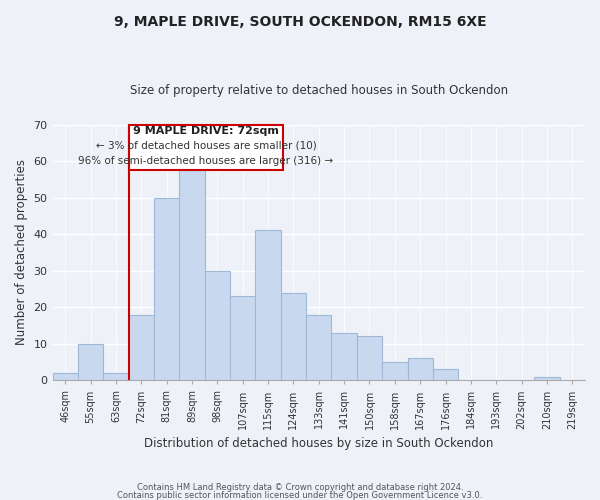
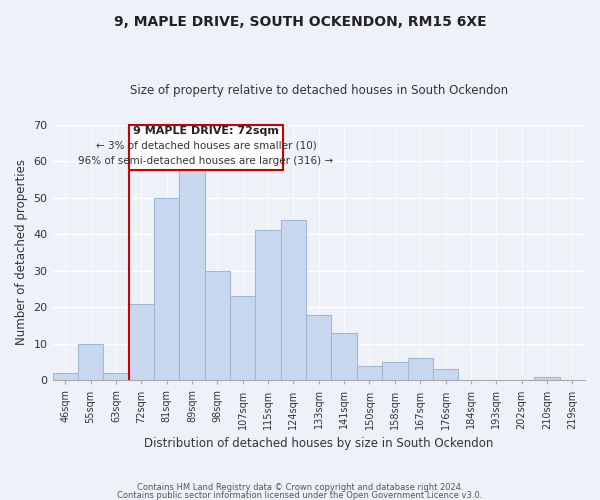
72sqm: 18 -> 21
124sqm: 24 -> 44
150sqm: 12 -> 4
